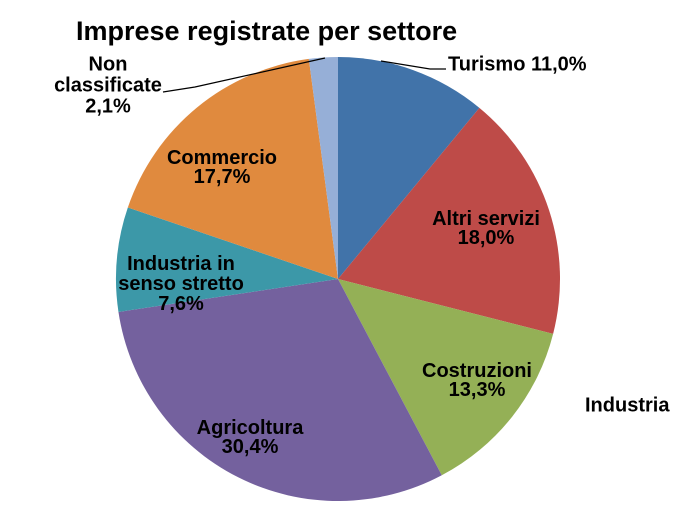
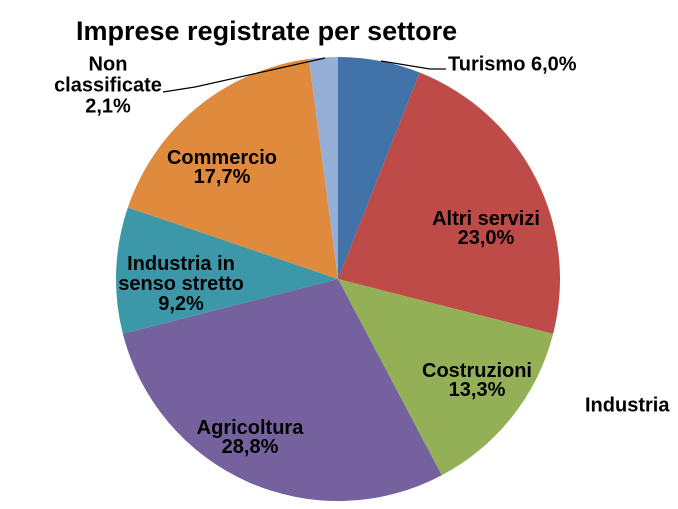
Turismo: 11,0% -> 6,0%
Altri servizi: 18,0% -> 23,0%
Agricoltura: 30,4% -> 28,8%
Industria in senso stretto: 7,6% -> 9,2%
